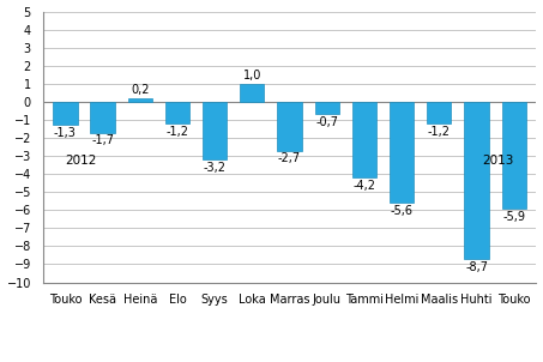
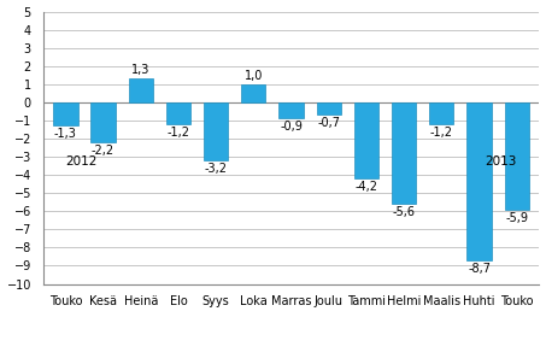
Kesä: -1,7 -> -2,2
Heinä: 0,2 -> 1,3
Marras: -2,7 -> -0,9
